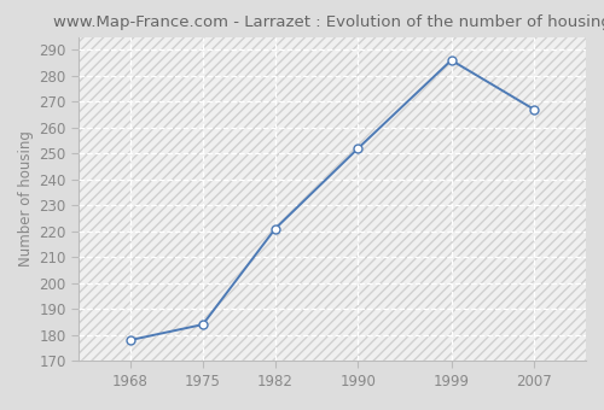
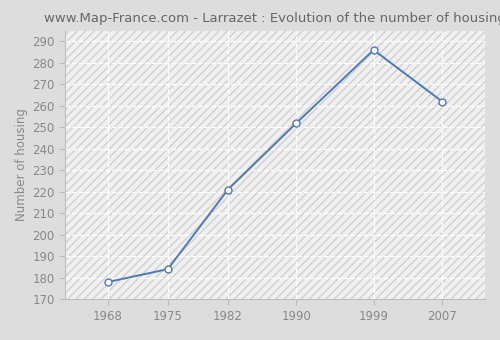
2007: 267 -> 262
